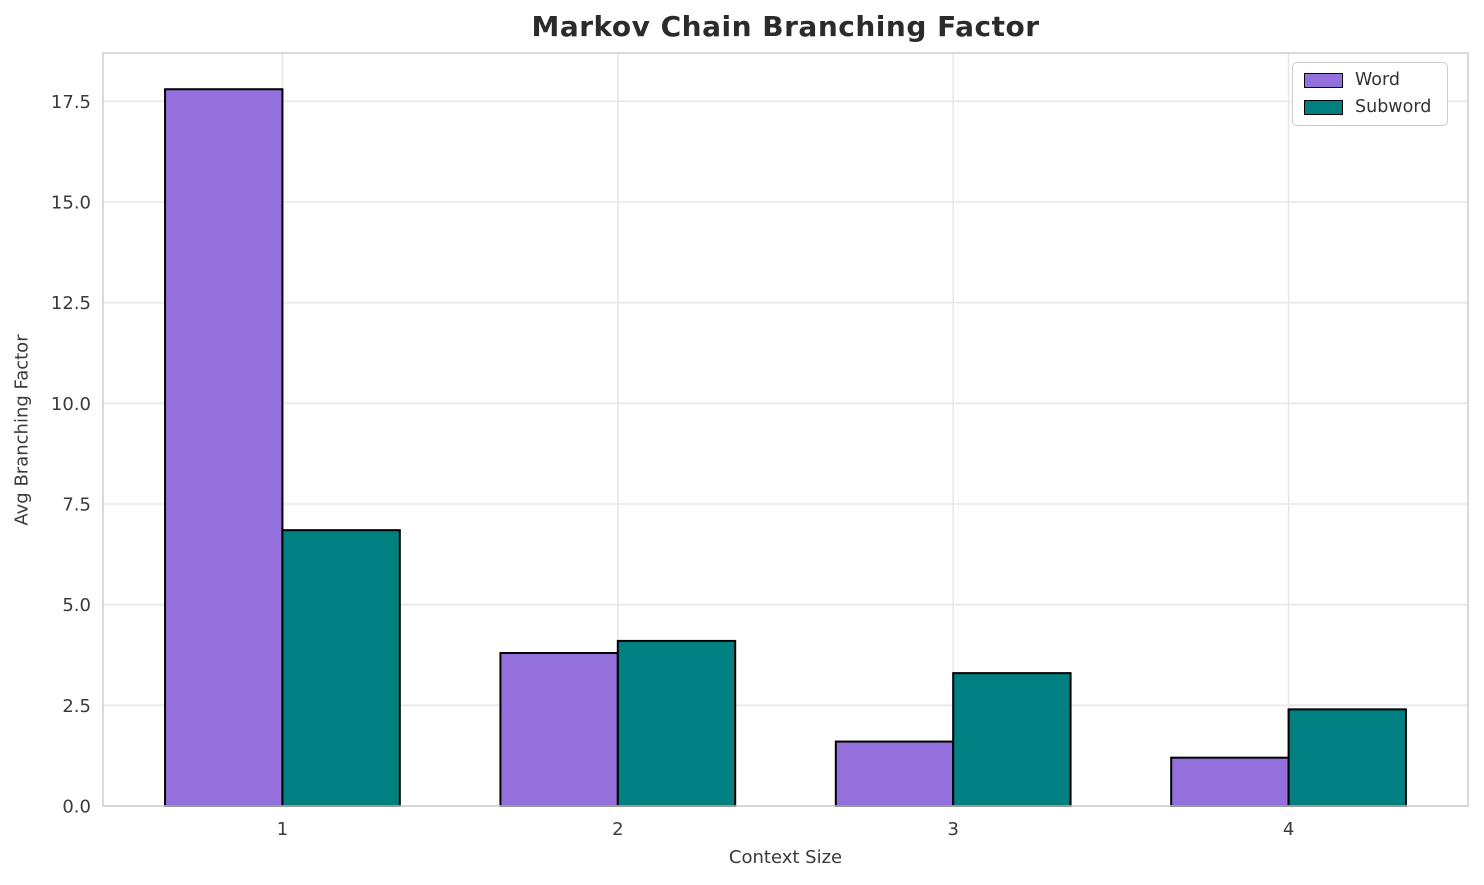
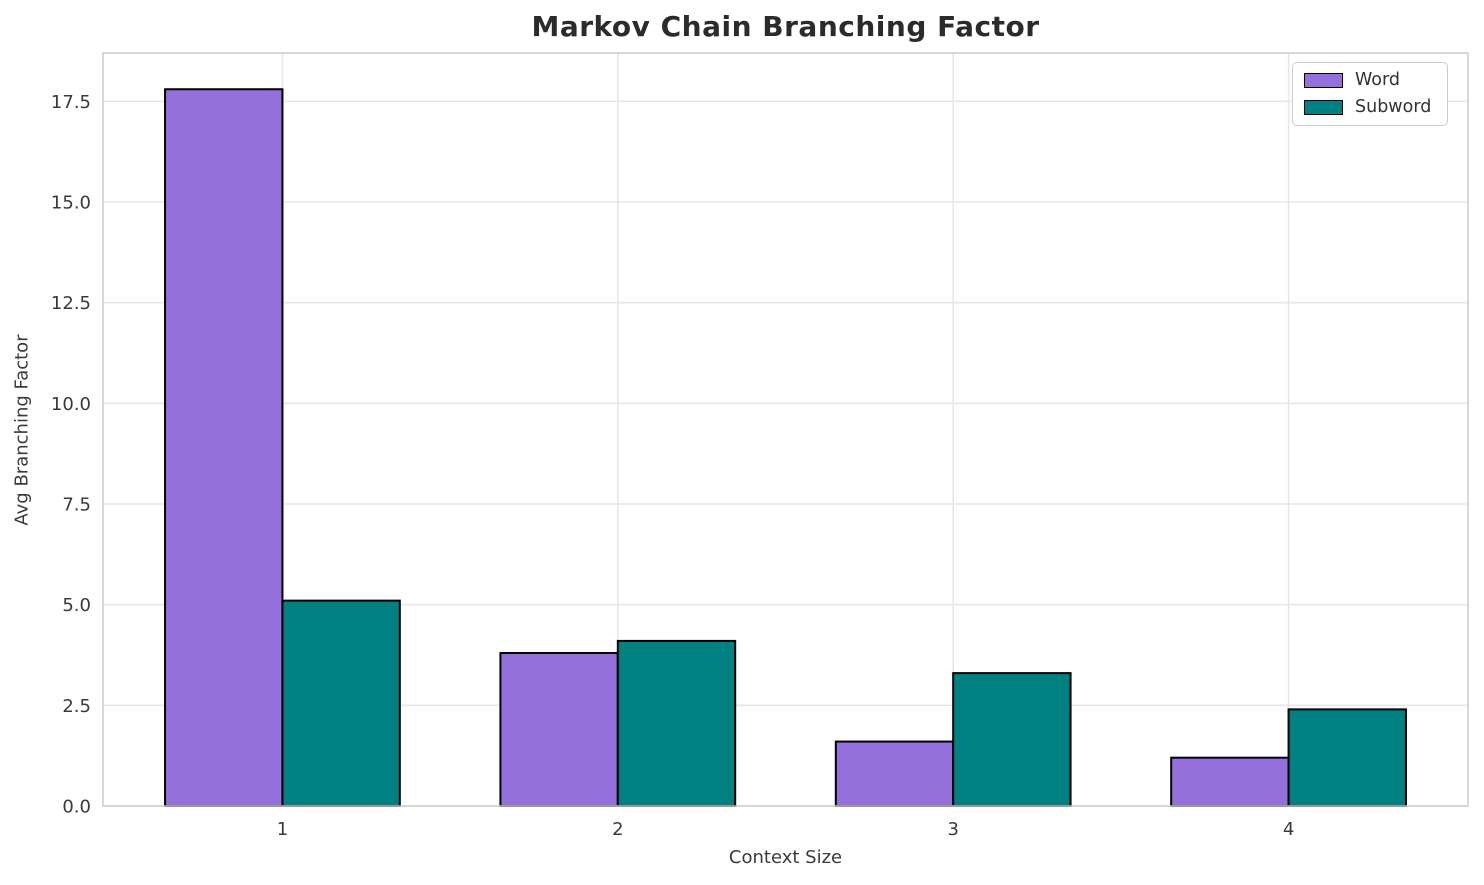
Subword/1: 6.8 -> 5.1
